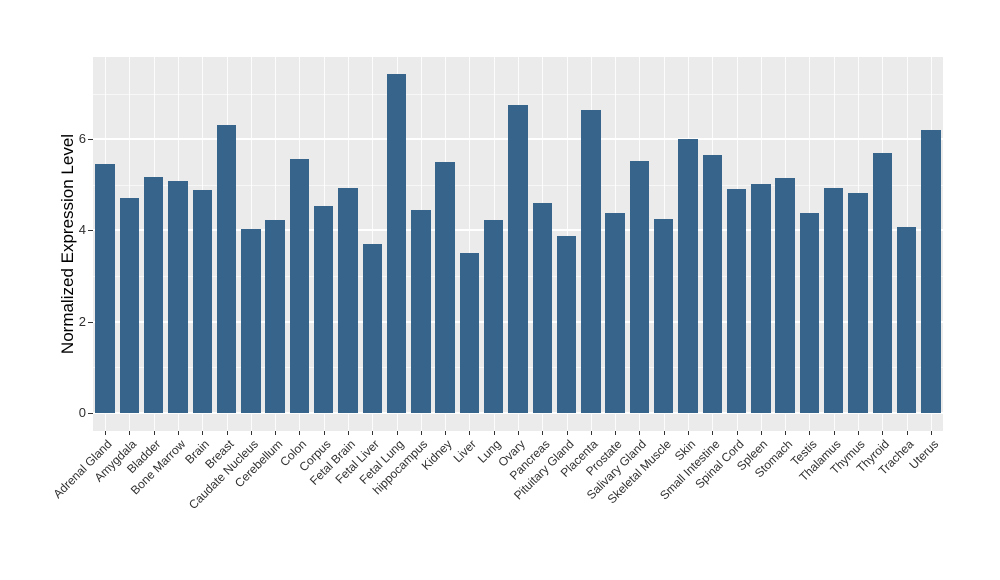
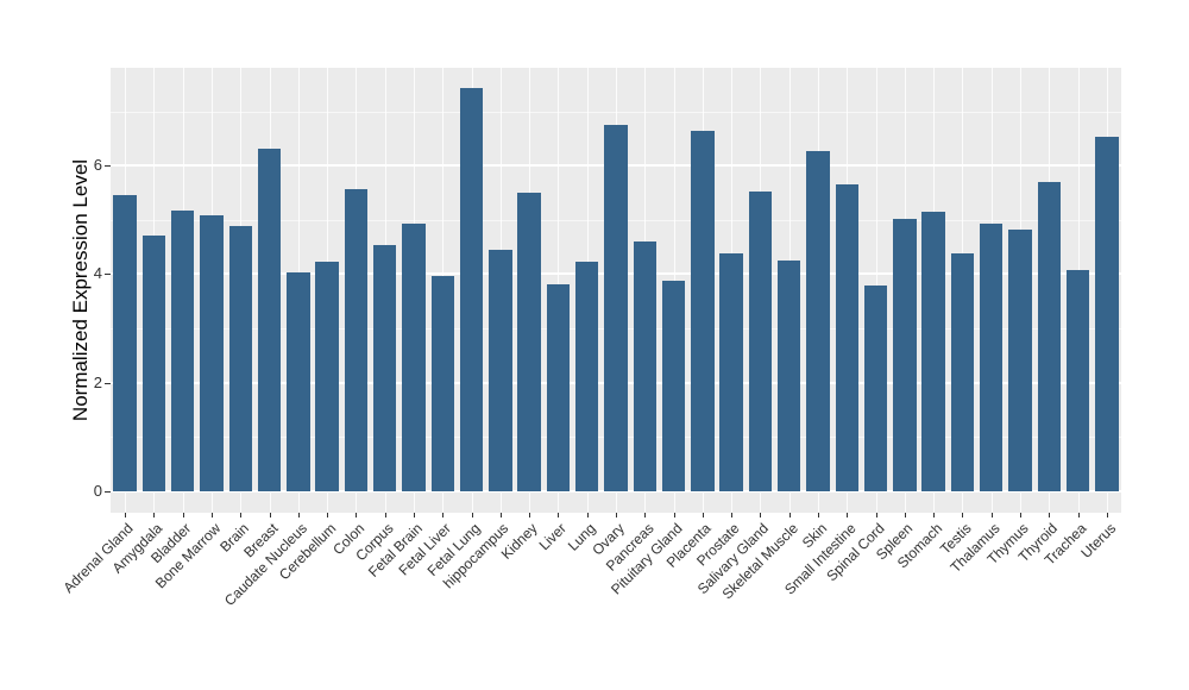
Fetal Liver: 3.7 -> 4.0
Liver: 3.5 -> 3.8
Skin: 6.0 -> 6.3
Spinal Cord: 4.9 -> 3.8
Uterus: 6.2 -> 6.5
